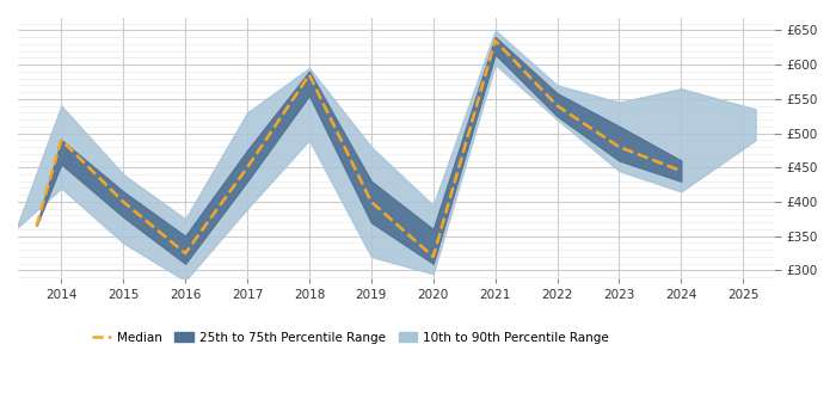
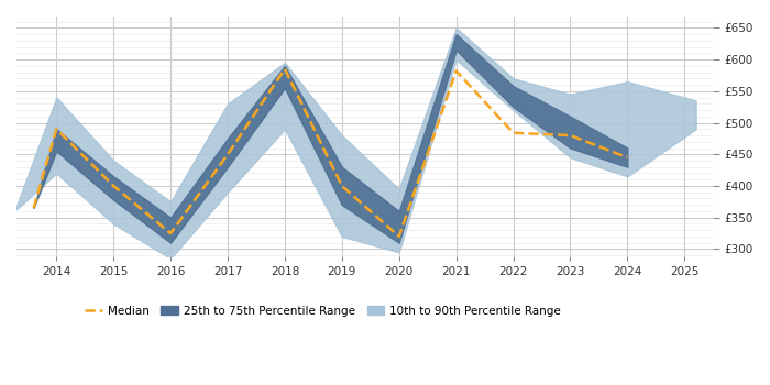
Median/2021: £635 -> £582
Median/2022: £540 -> £484
